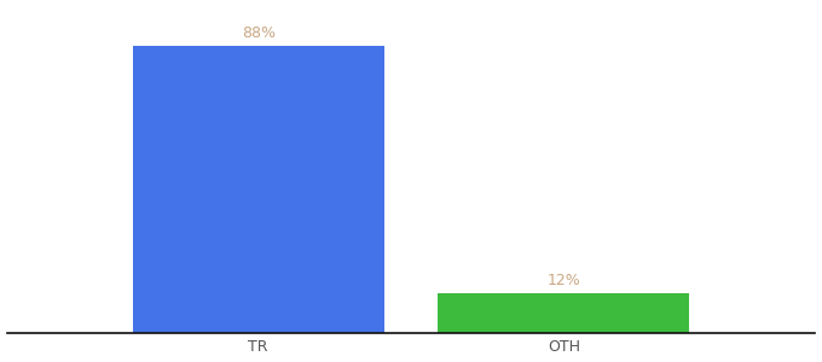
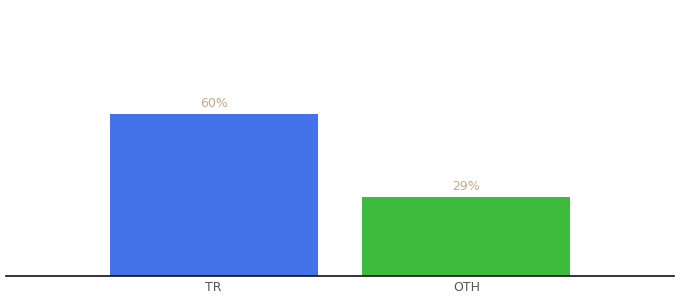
TR: 88% -> 60%
OTH: 12% -> 29%
